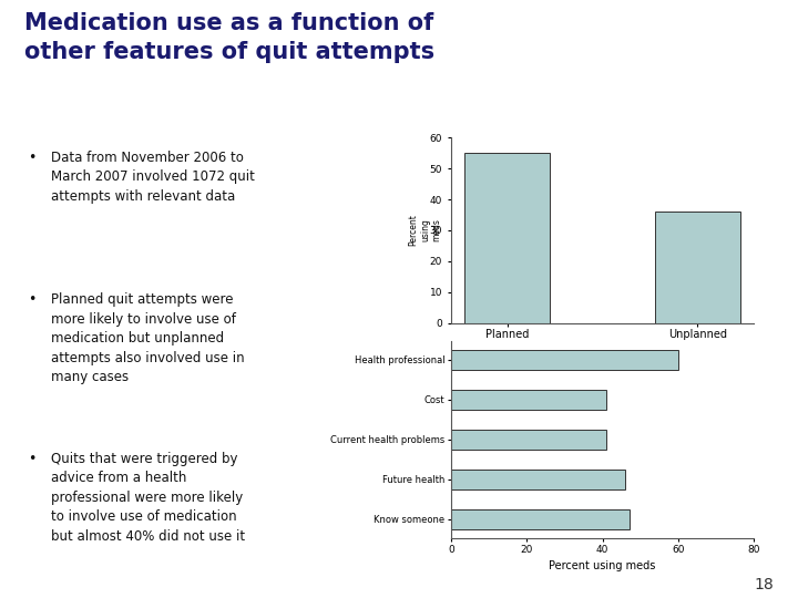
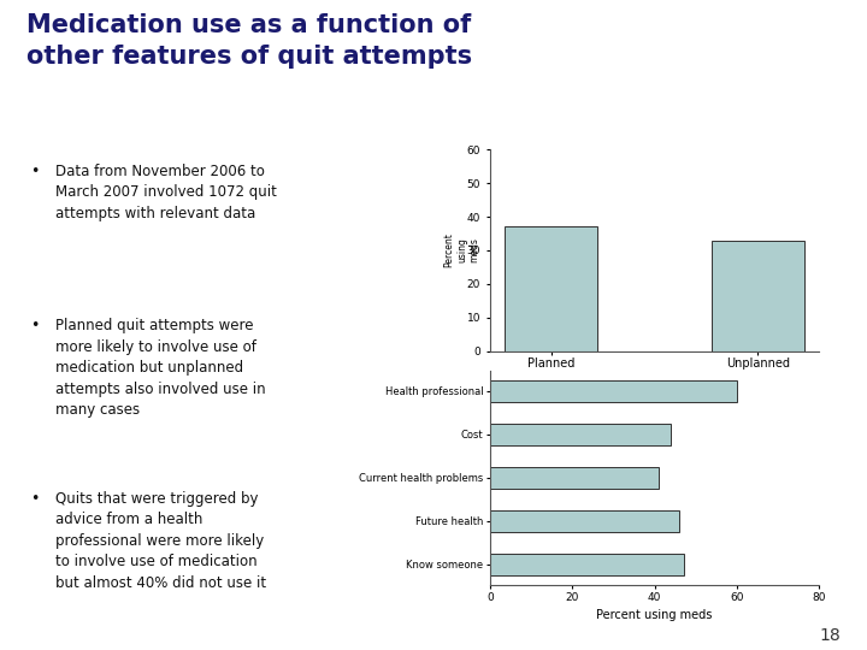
Planned: 55 -> 37
Unplanned: 36 -> 33
Cost: 41 -> 44
